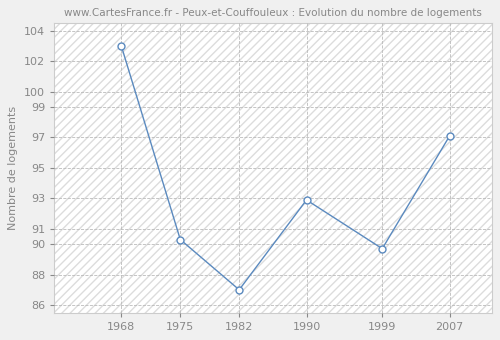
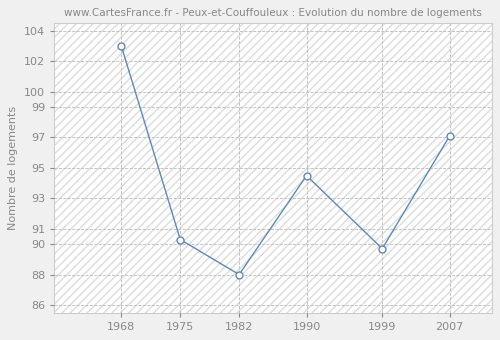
1982: 87.0 -> 88.0
1990: 92.9 -> 94.5
